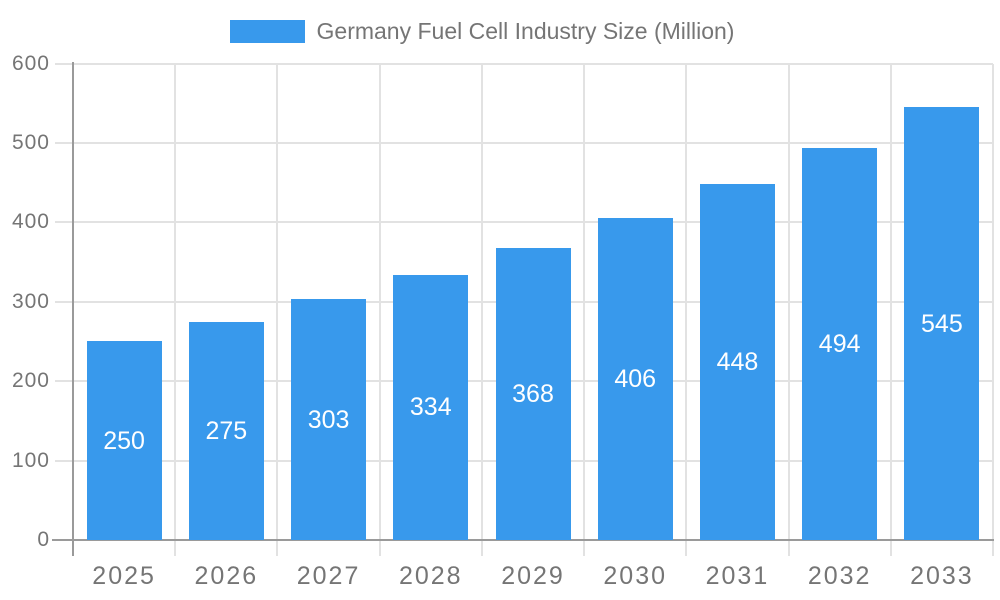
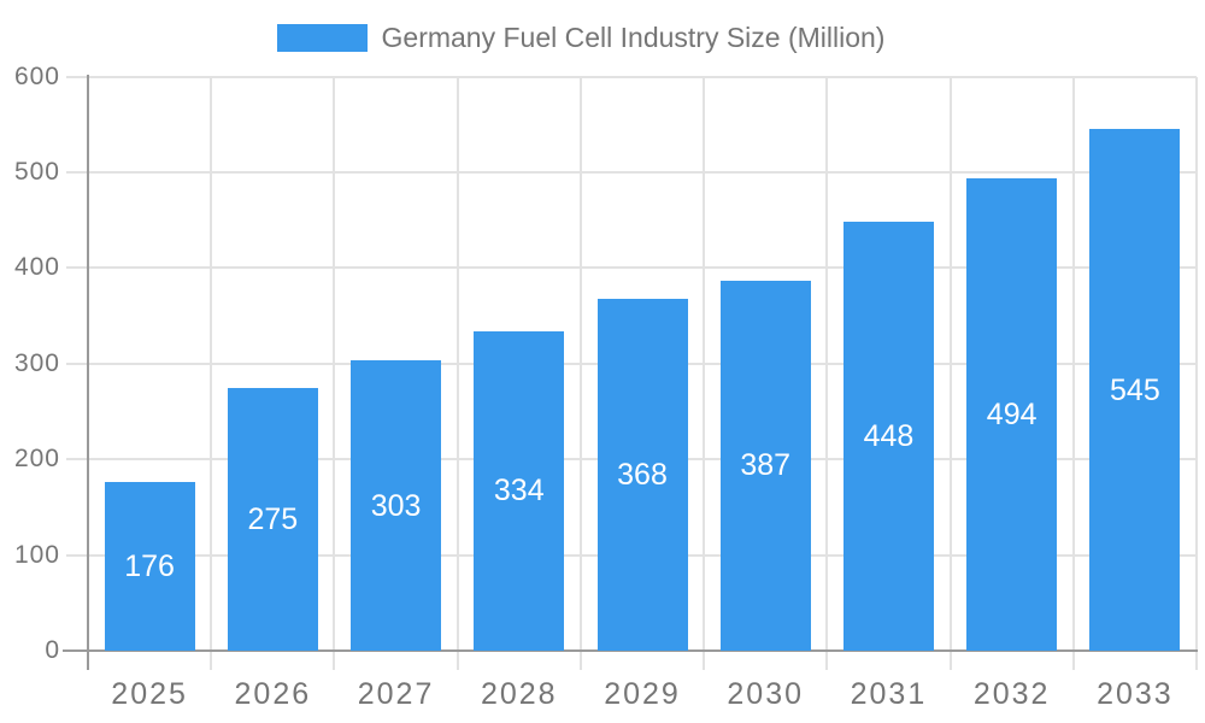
2025: 250 -> 176
2030: 406 -> 387
